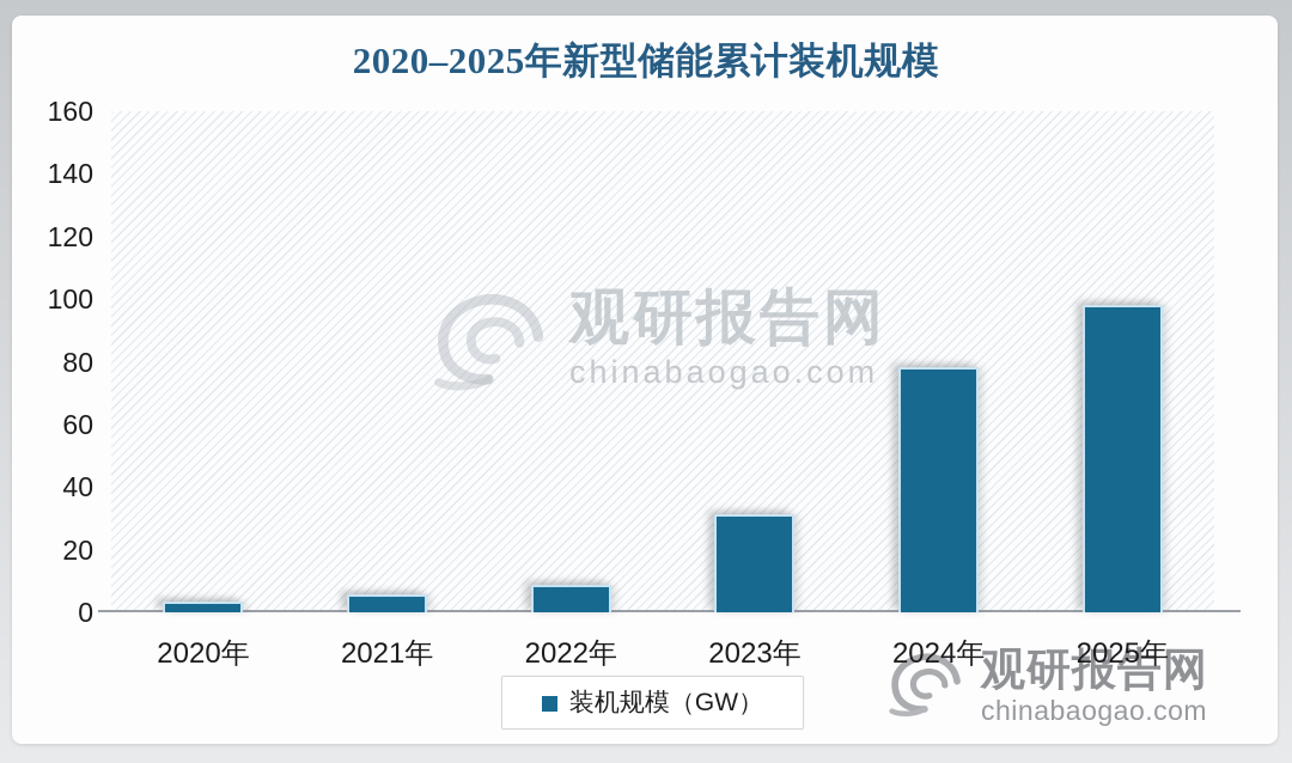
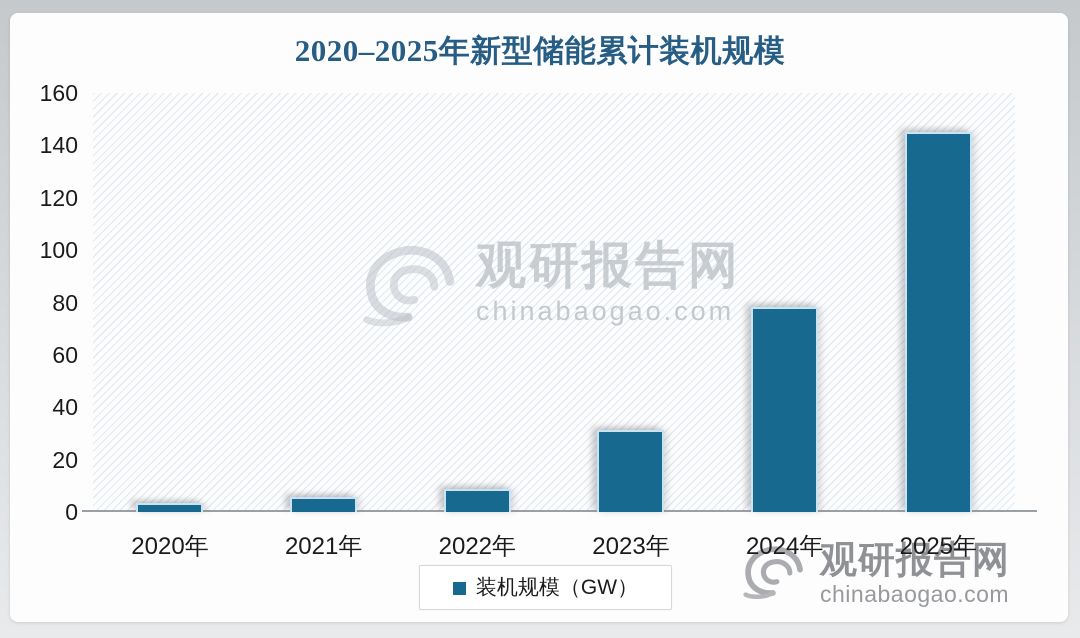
2025年: 98 -> 145
